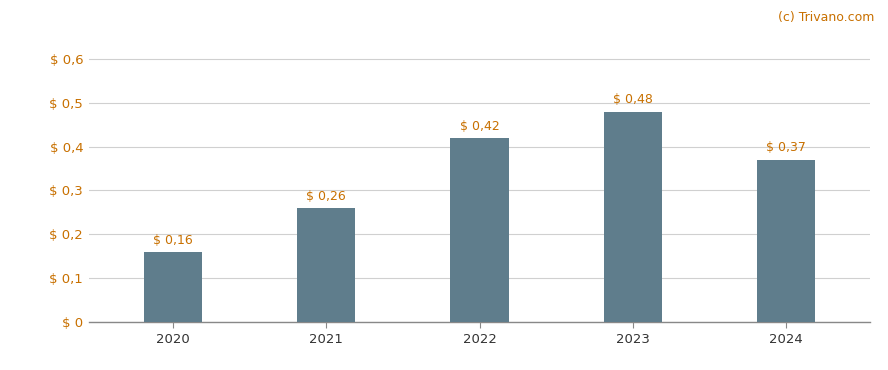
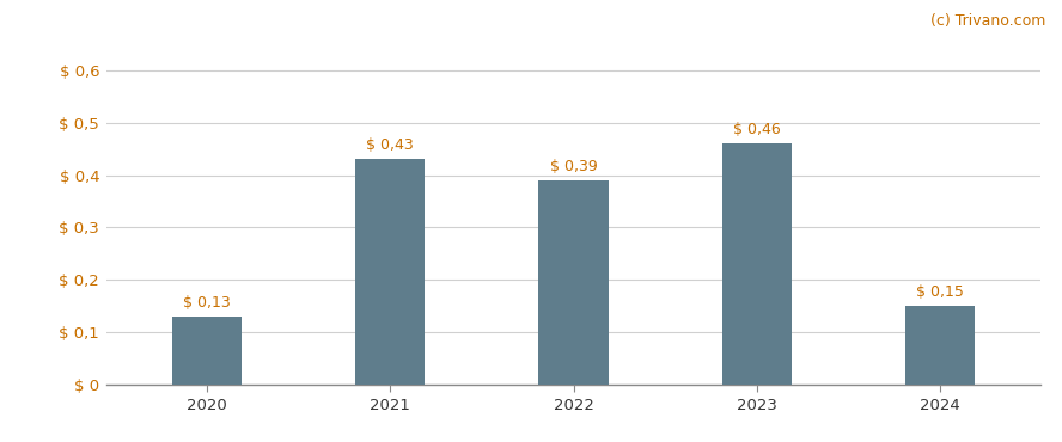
2020: 0,16 -> 0,13
2021: 0,26 -> 0,43
2022: 0,42 -> 0,39
2023: 0,48 -> 0,46
2024: 0,37 -> 0,15
